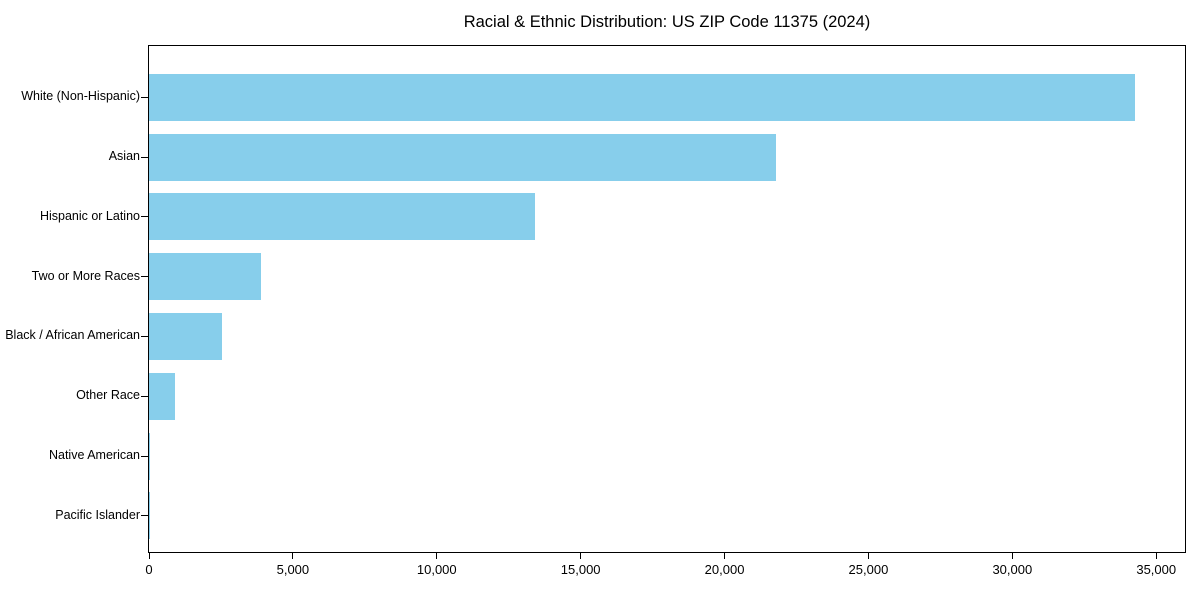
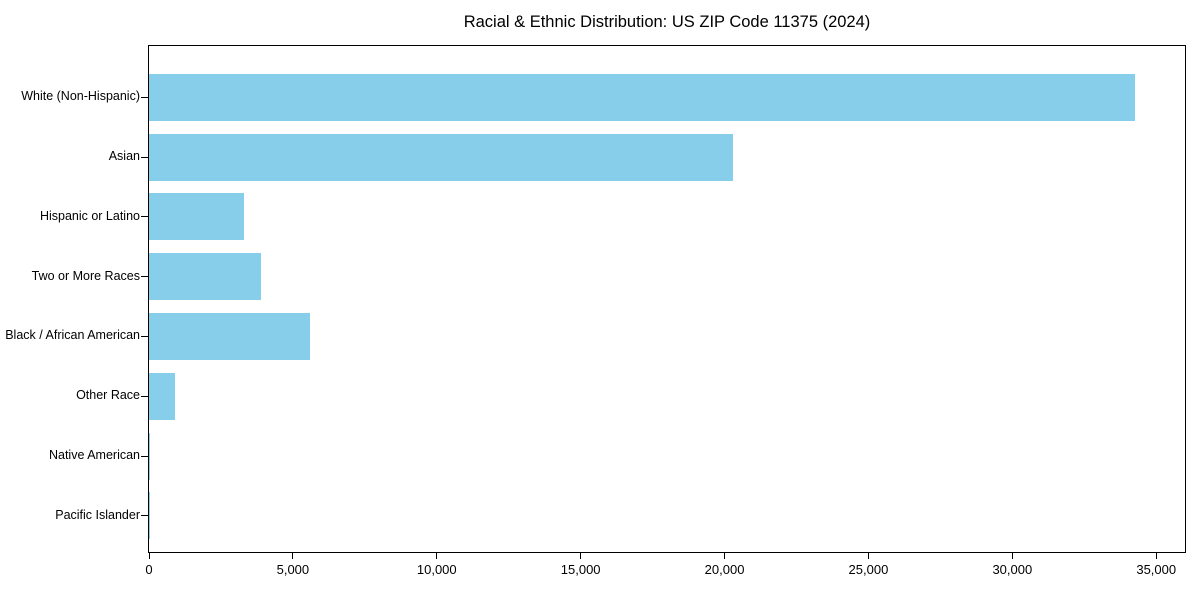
Asian: 21800 -> 20300
Hispanic or Latino: 13400 -> 3300
Black / African American: 2600 -> 5600
